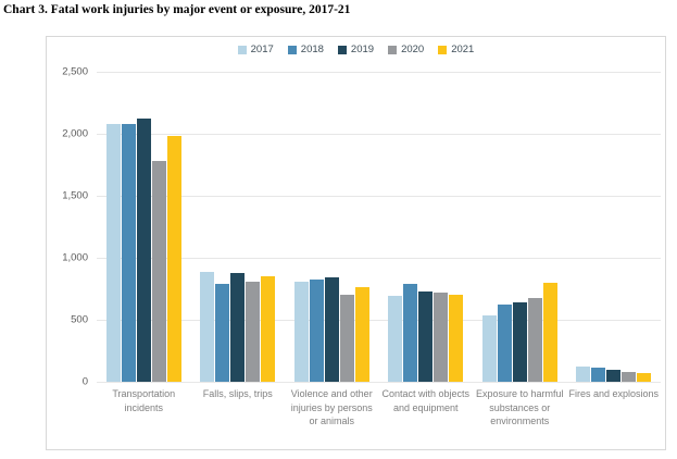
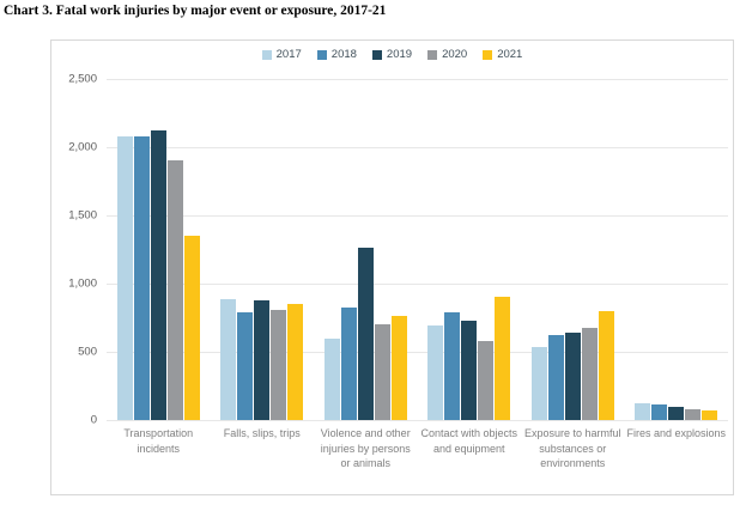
2020/Transportation incidents: 1780 -> 1900
2021/Transportation incidents: 1980 -> 1350
2017/Violence and other injuries by persons or animals: 810 -> 600
2019/Violence and other injuries by persons or animals: 840 -> 1260
2020/Contact with objects and equipment: 720 -> 580
2021/Contact with objects and equipment: 700 -> 900
